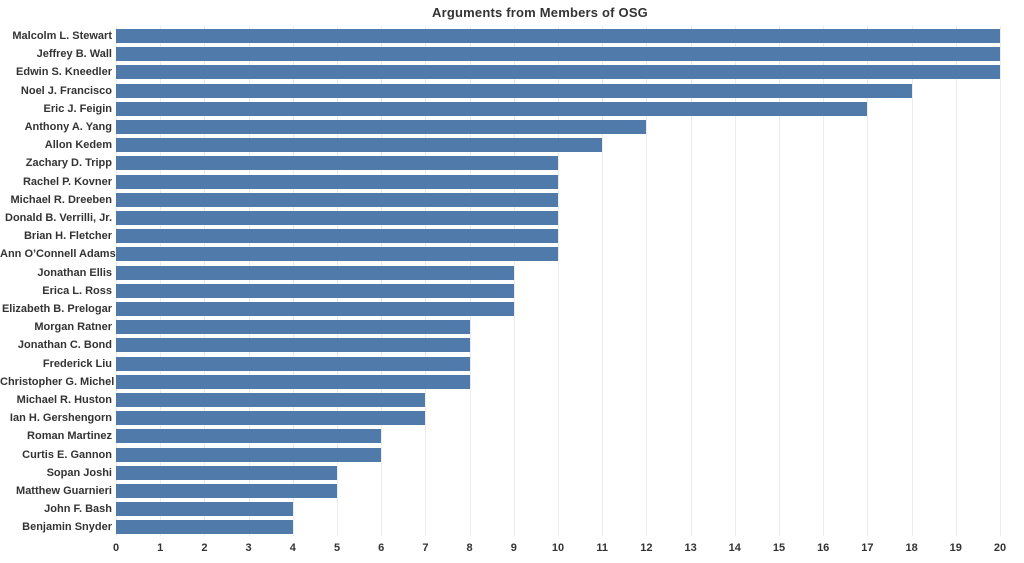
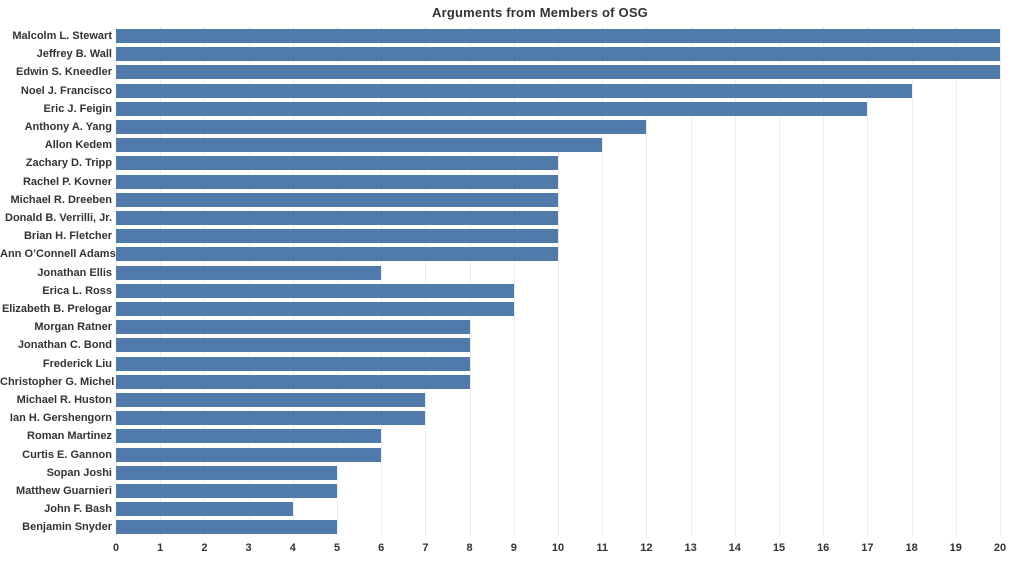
Jonathan Ellis: 9 -> 6
Benjamin Snyder: 4 -> 5
